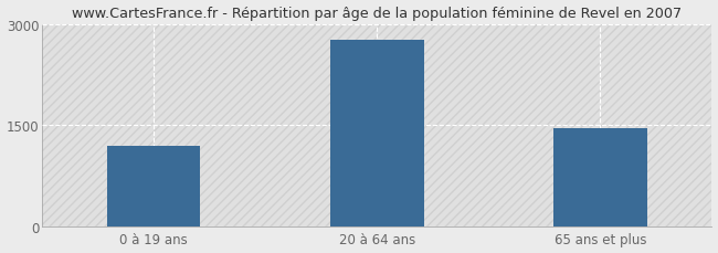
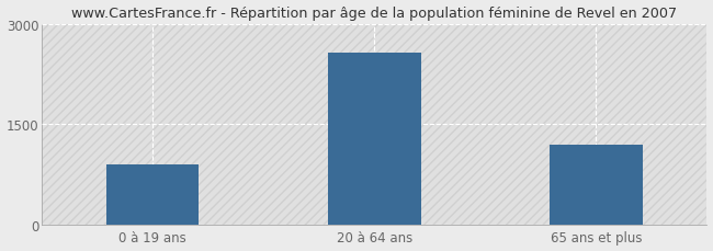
0 à 19 ans: 1190 -> 900
20 à 64 ans: 2760 -> 2560
65 ans et plus: 1450 -> 1200
